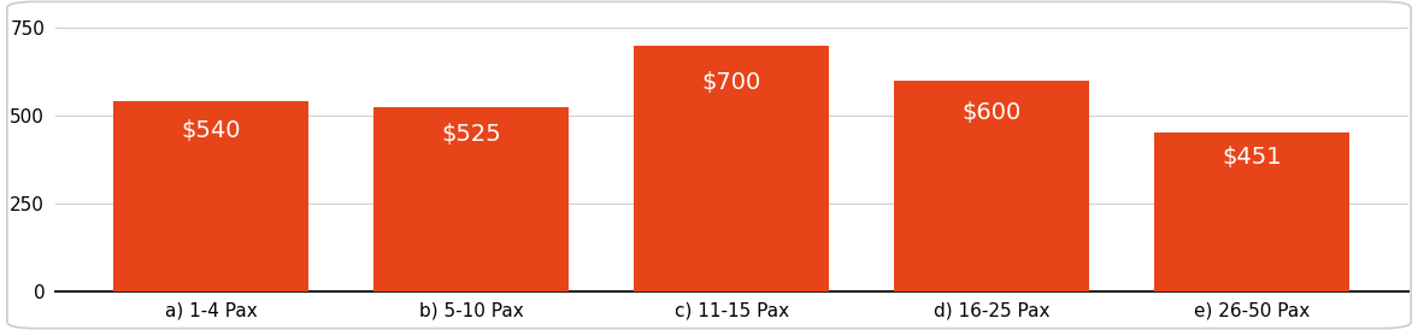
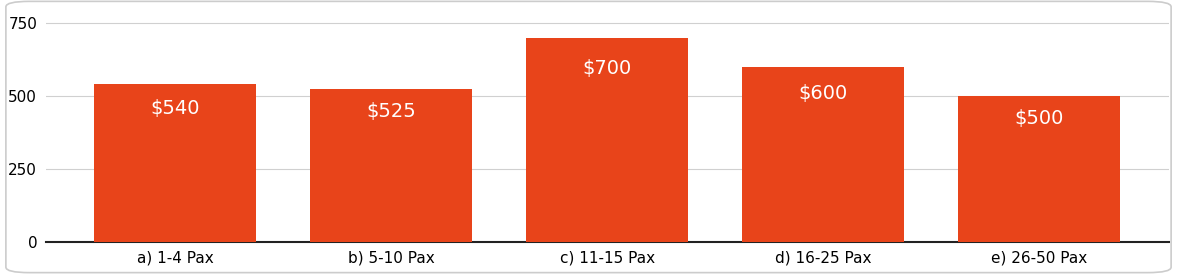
e) 26-50 Pax: $451 -> $500
